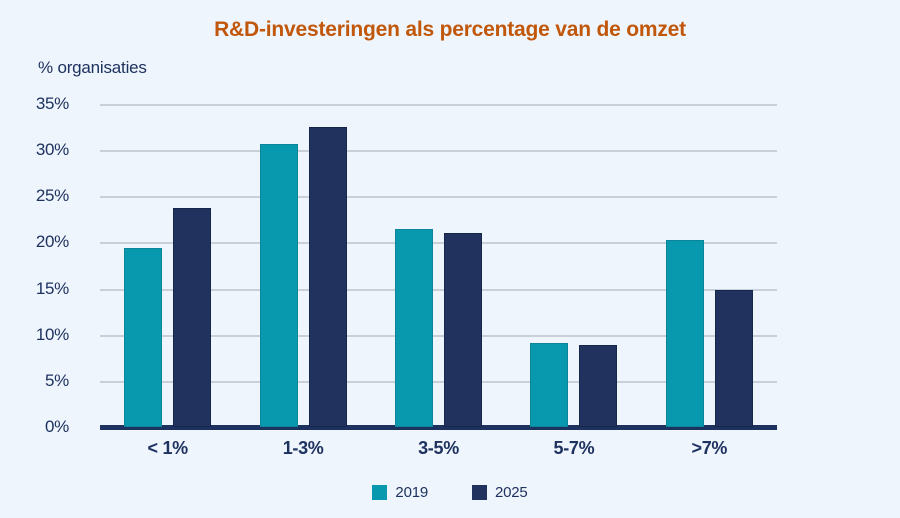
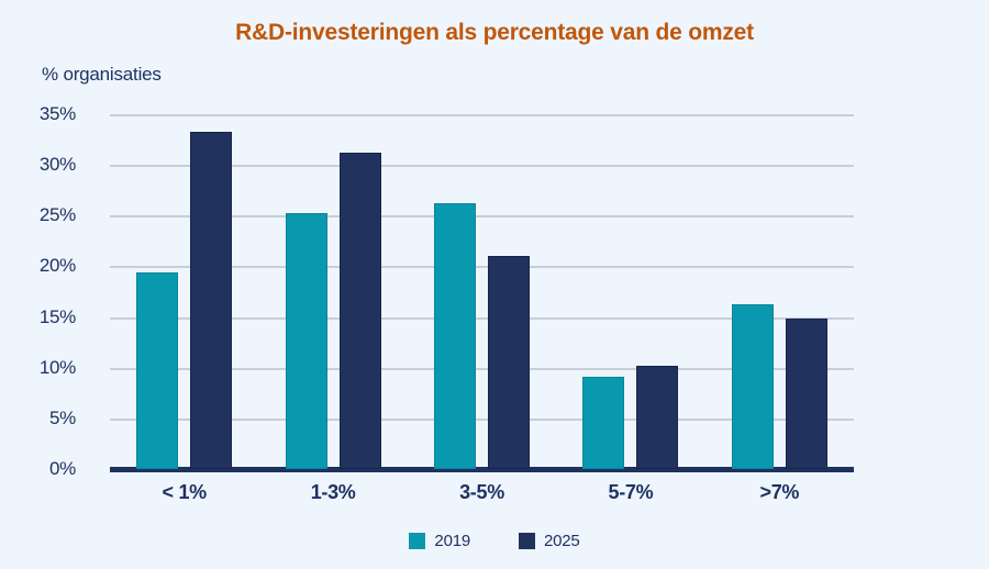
2025/< 1%: 24% -> 33%
2019/1-3%: 30% -> 25%
2025/1-3%: 32% -> 31%
2019/3-5%: 21% -> 26%
2025/5-7%: 9% -> 10%
2019/>7%: 20% -> 16%
